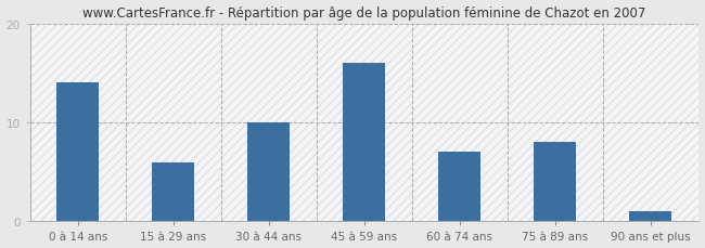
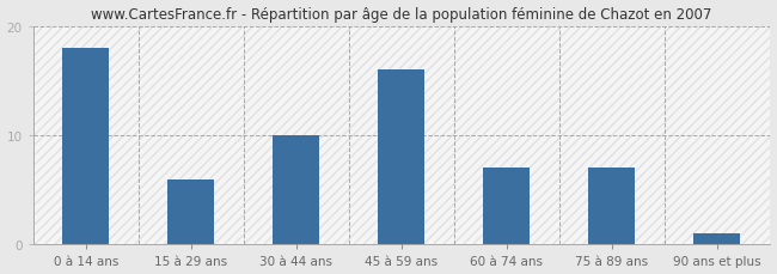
0 à 14 ans: 14 -> 18
75 à 89 ans: 8 -> 7
